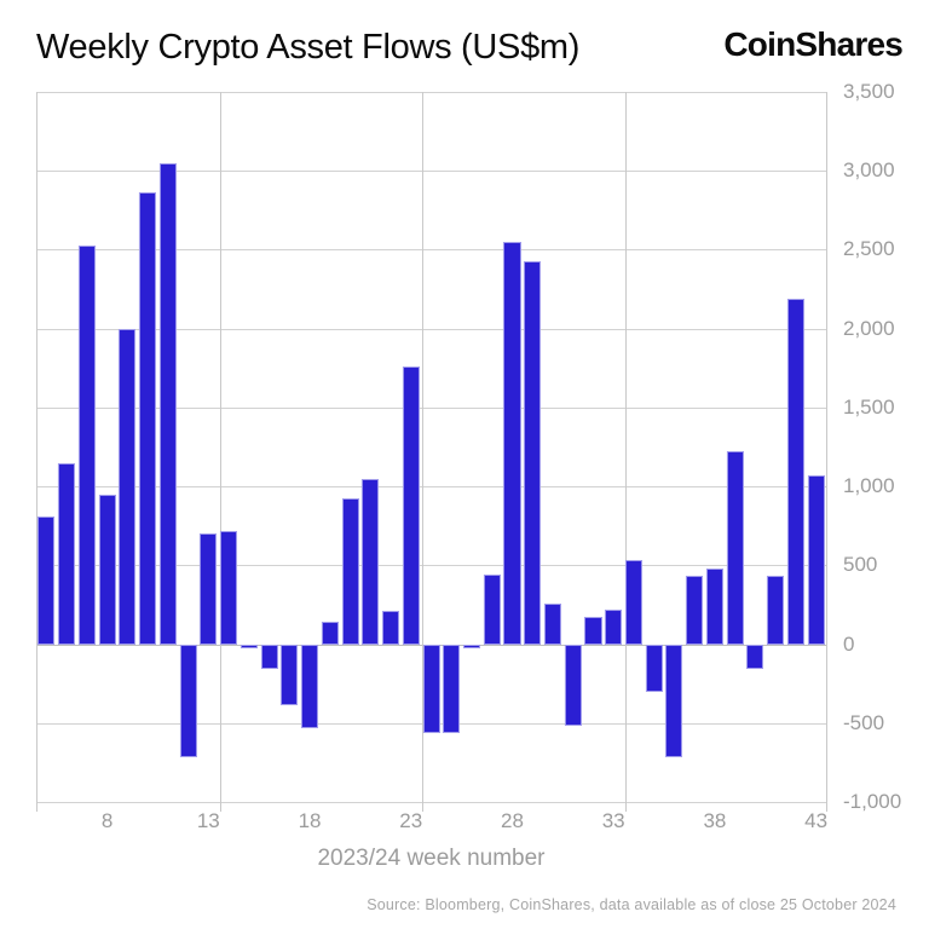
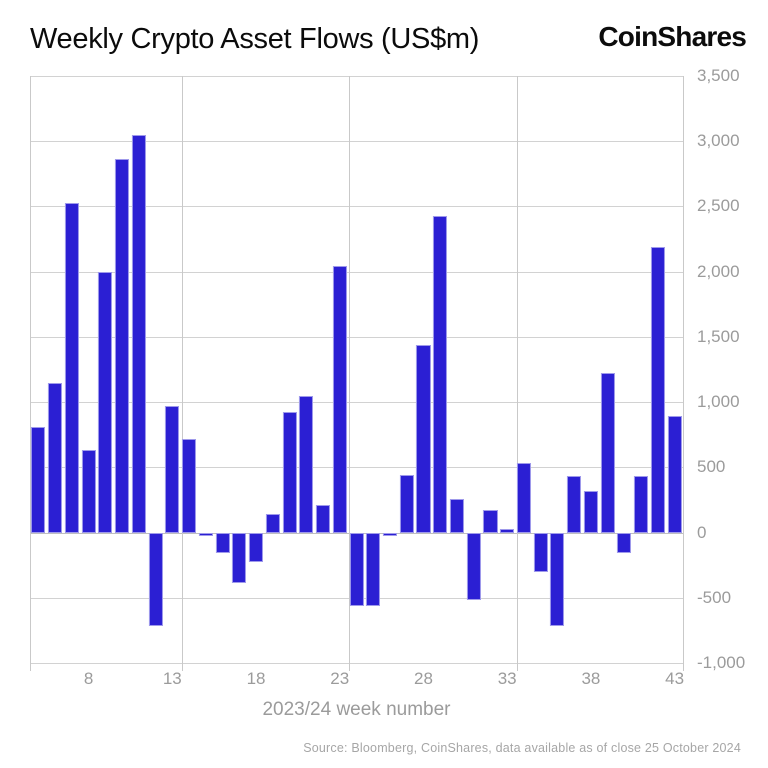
8: 950 -> 640
13: 700 -> 970
18: -530 -> -220
23: 1760 -> 2040
28: 2550 -> 1440
33: 220 -> 30
38: 480 -> 320
43: 1070 -> 900
